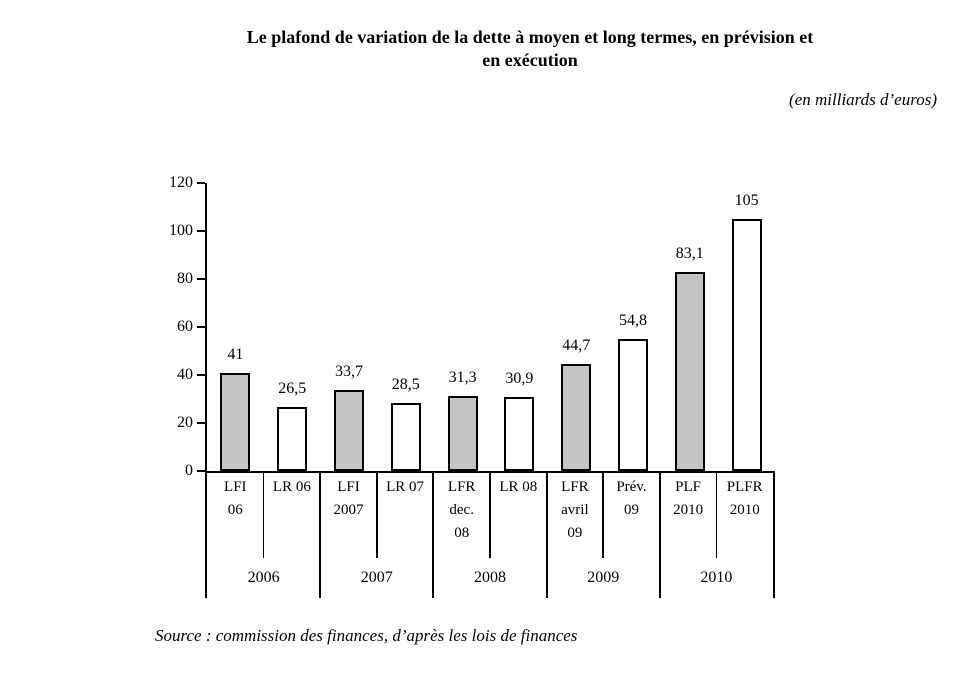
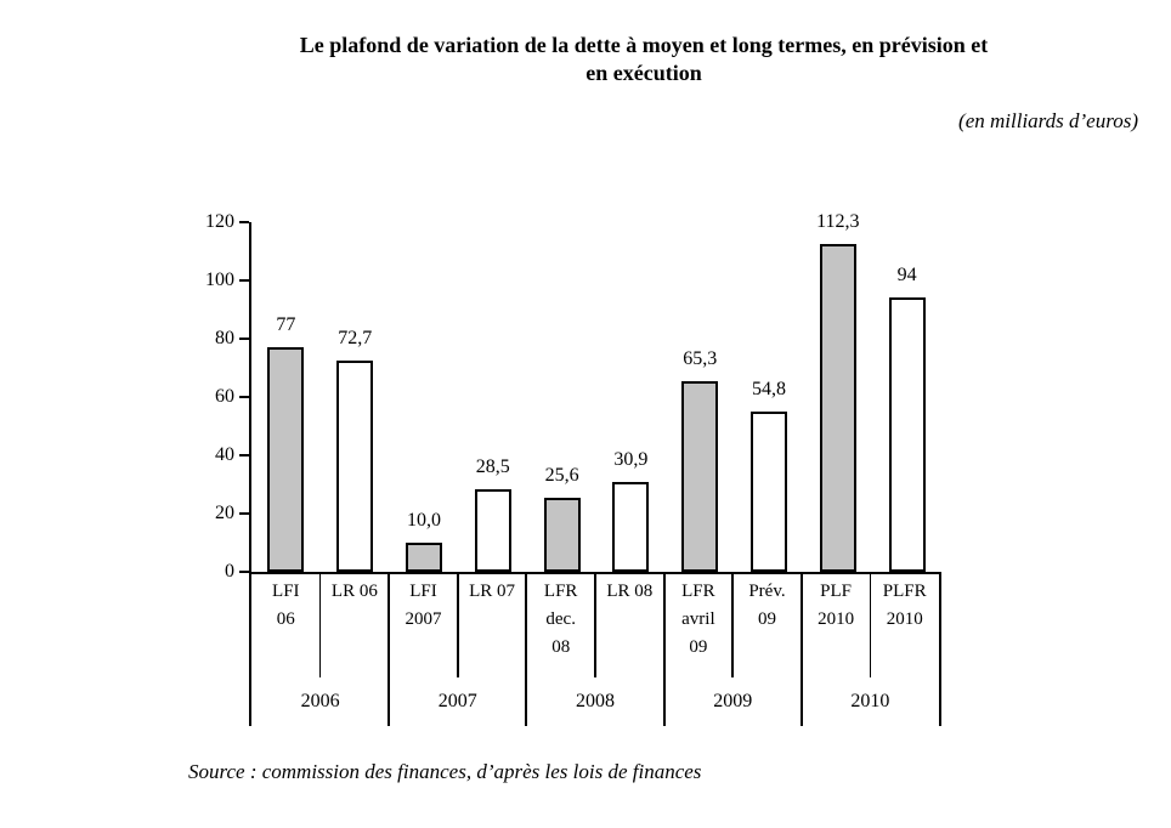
LFI 06: 41 -> 77
LR 06: 26,5 -> 72,7
LFI 2007: 33,7 -> 10,0
LFR dec. 08: 31,3 -> 25,6
LFR avril 09: 44,7 -> 65,3
PLF 2010: 83,1 -> 112,3
PLFR 2010: 105 -> 94
